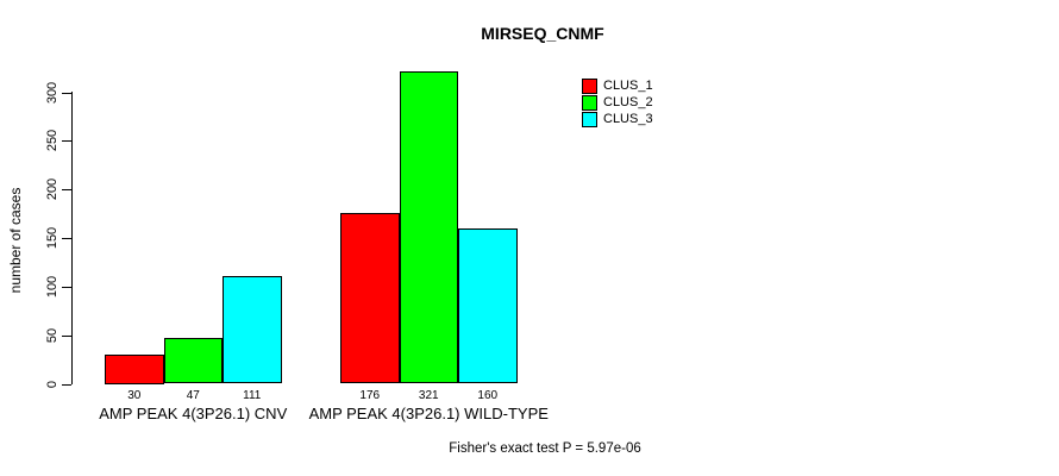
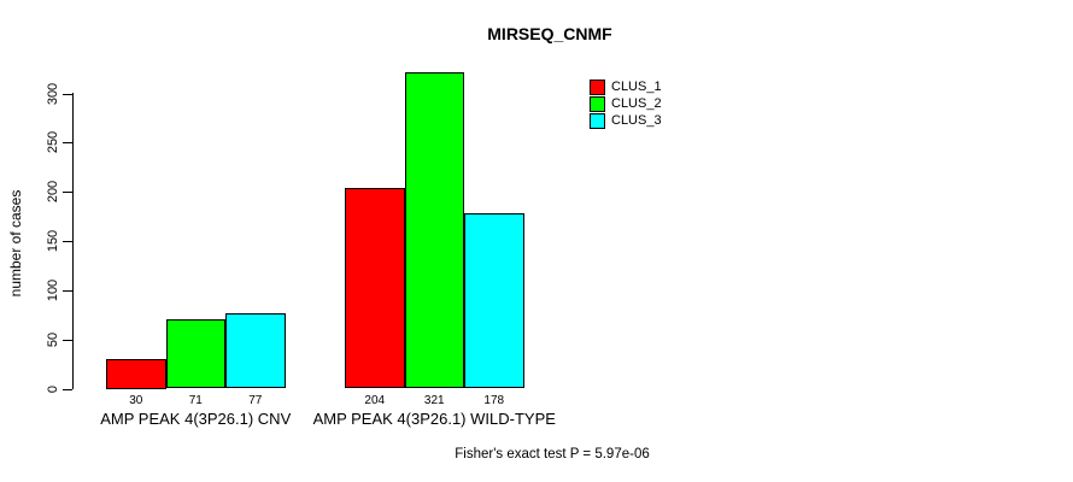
CLUS_2/AMP PEAK 4(3P26.1) CNV: 47 -> 71
CLUS_3/AMP PEAK 4(3P26.1) CNV: 111 -> 77
CLUS_1/AMP PEAK 4(3P26.1) WILD-TYPE: 176 -> 204
CLUS_3/AMP PEAK 4(3P26.1) WILD-TYPE: 160 -> 178
